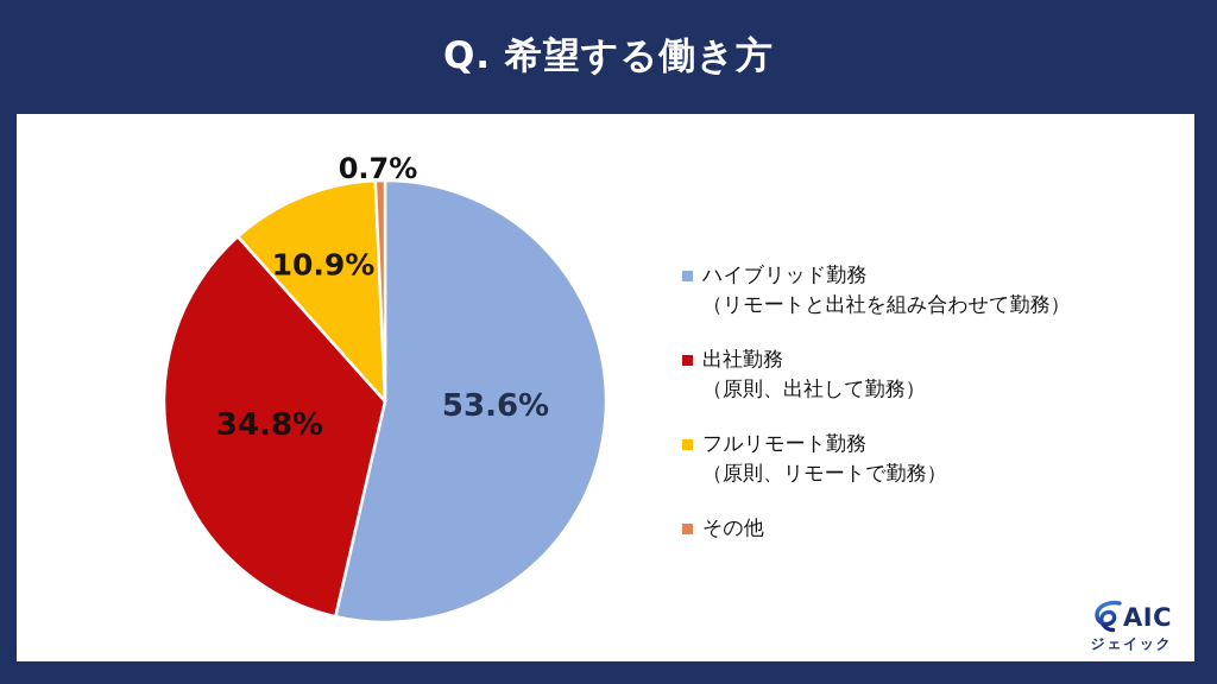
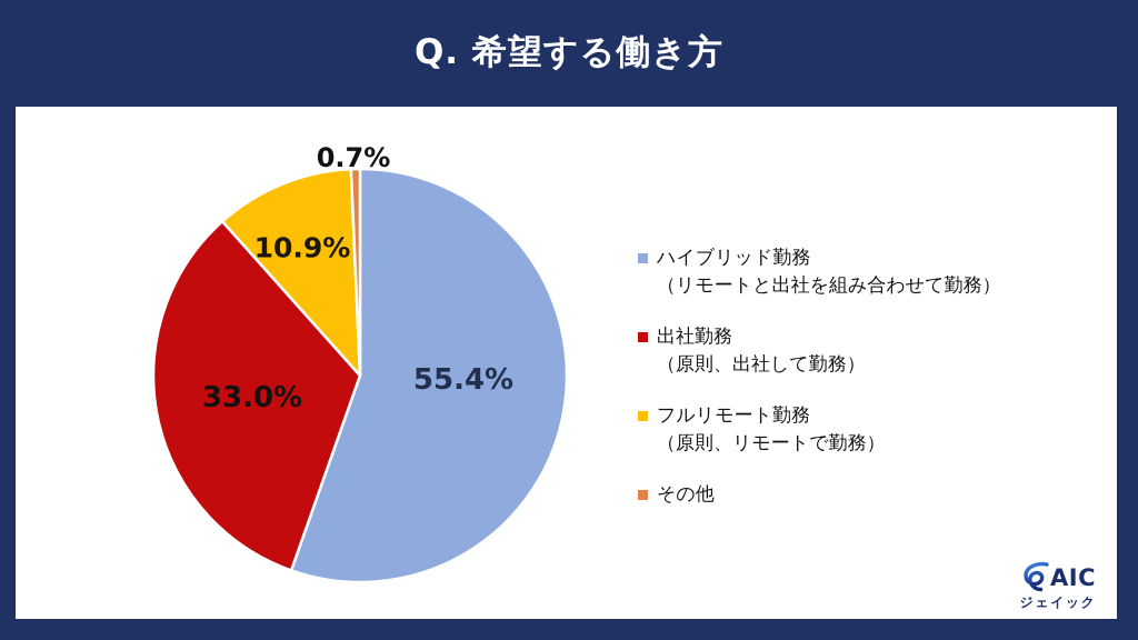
ハイブリッド勤務: 53.6% -> 55.4%
出社勤務: 34.8% -> 33.0%
